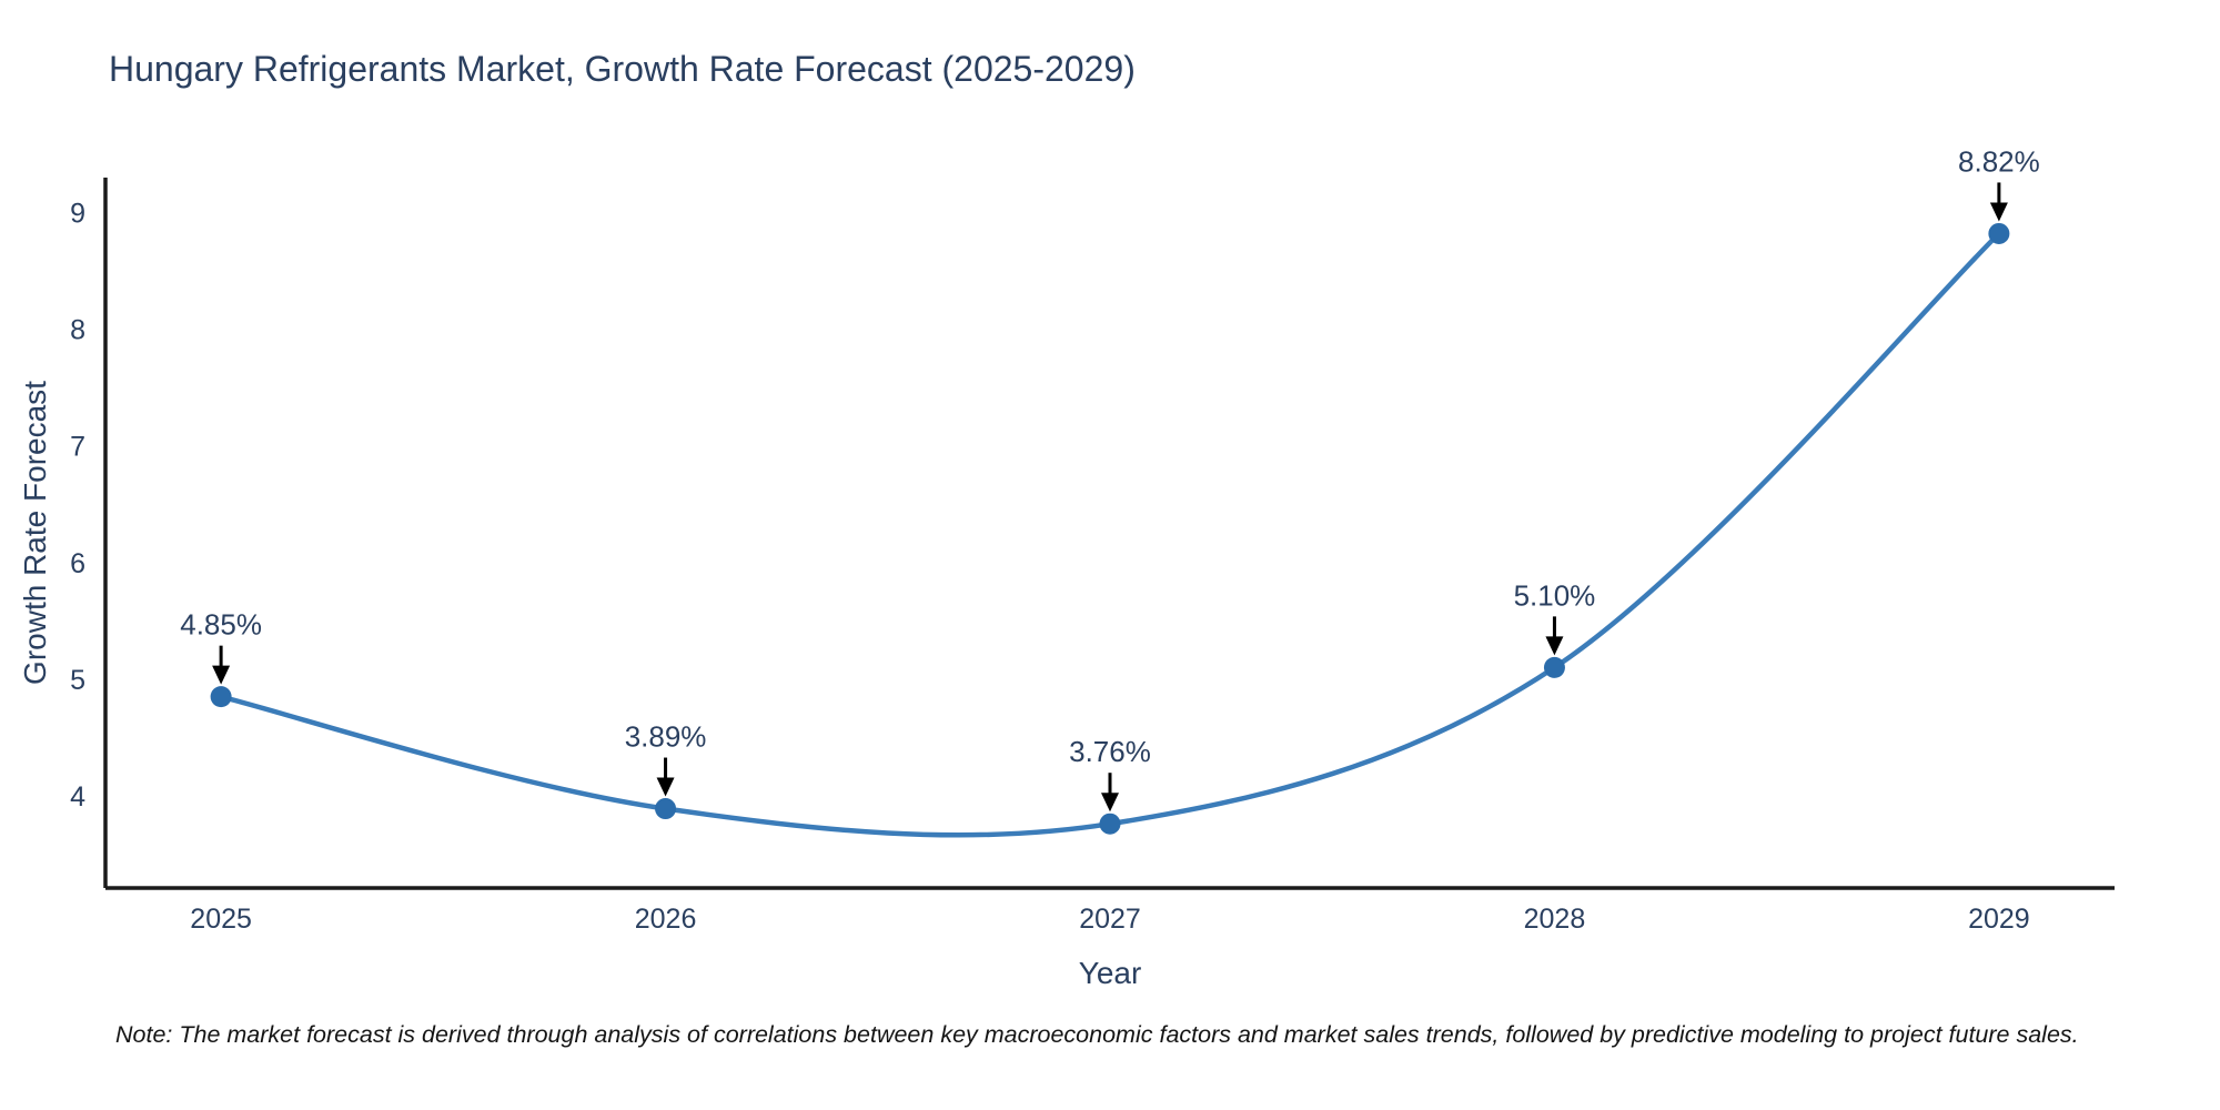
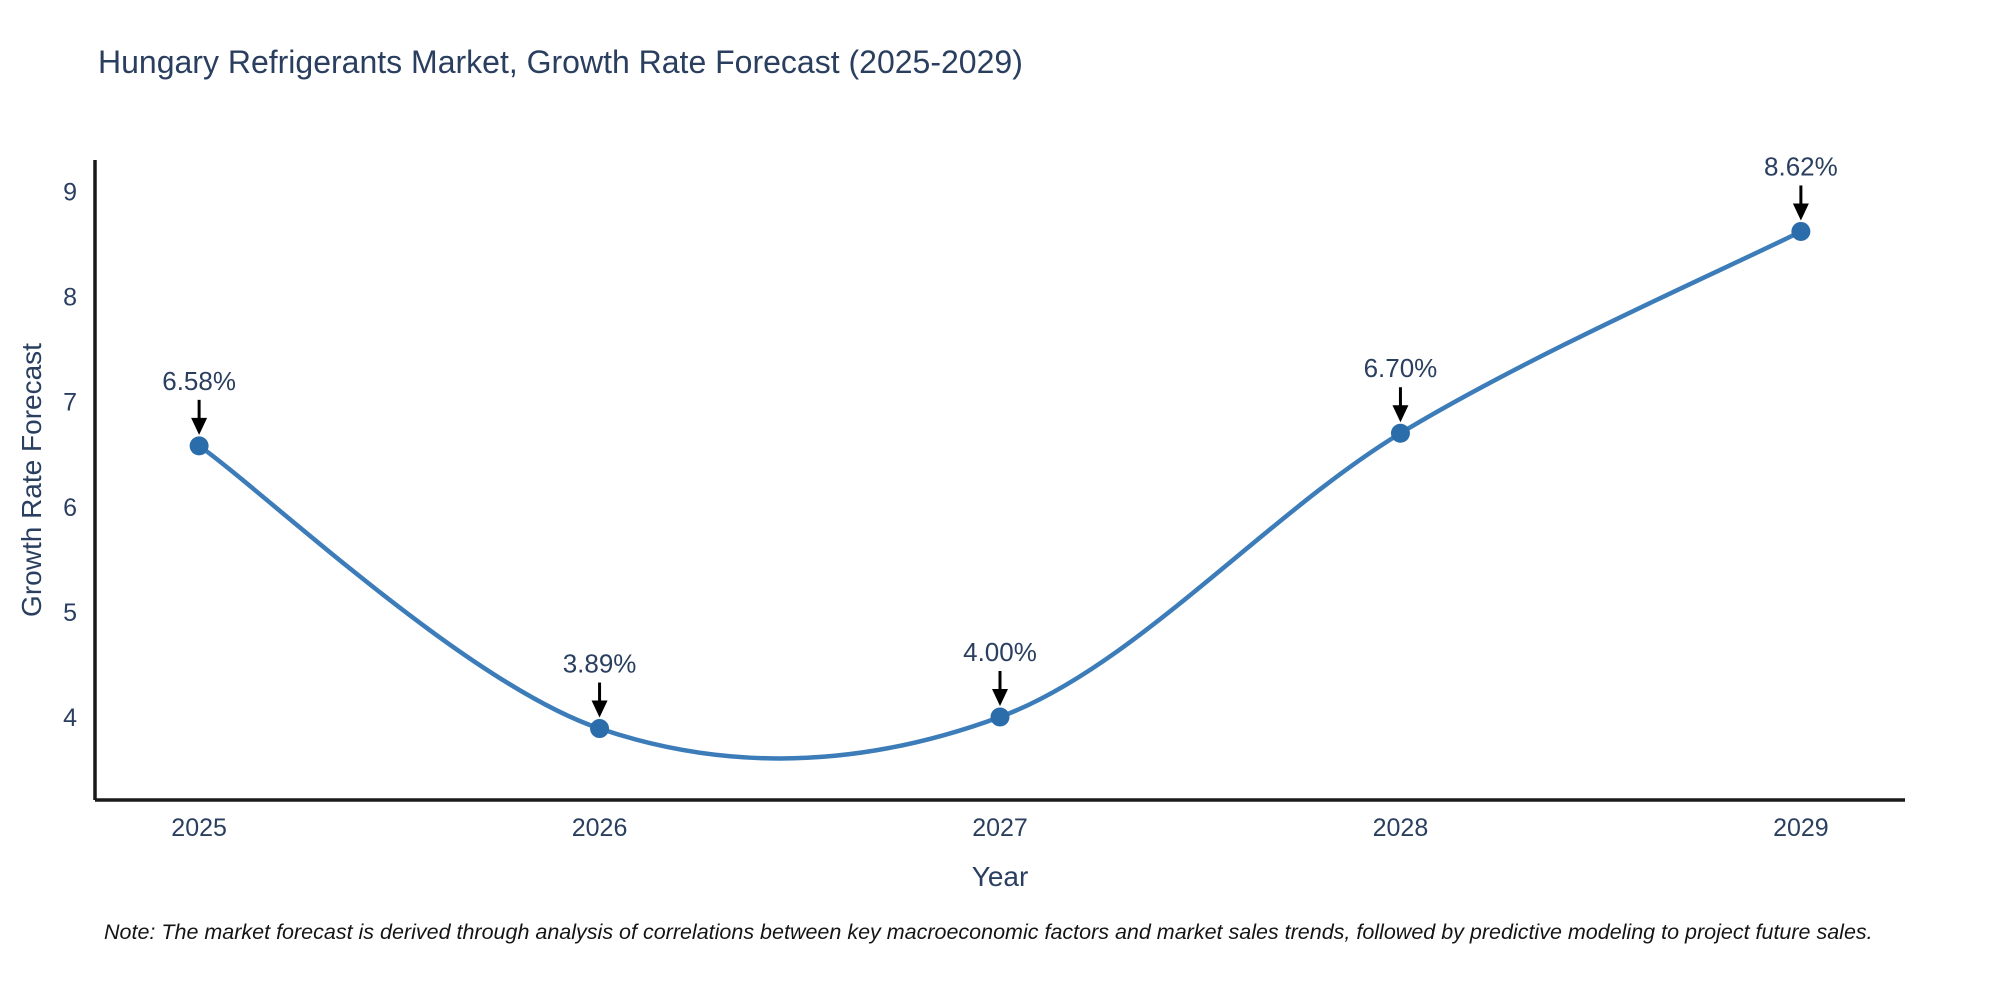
2025: 4.85% -> 6.58%
2027: 3.76% -> 4.00%
2028: 5.10% -> 6.70%
2029: 8.82% -> 8.62%
